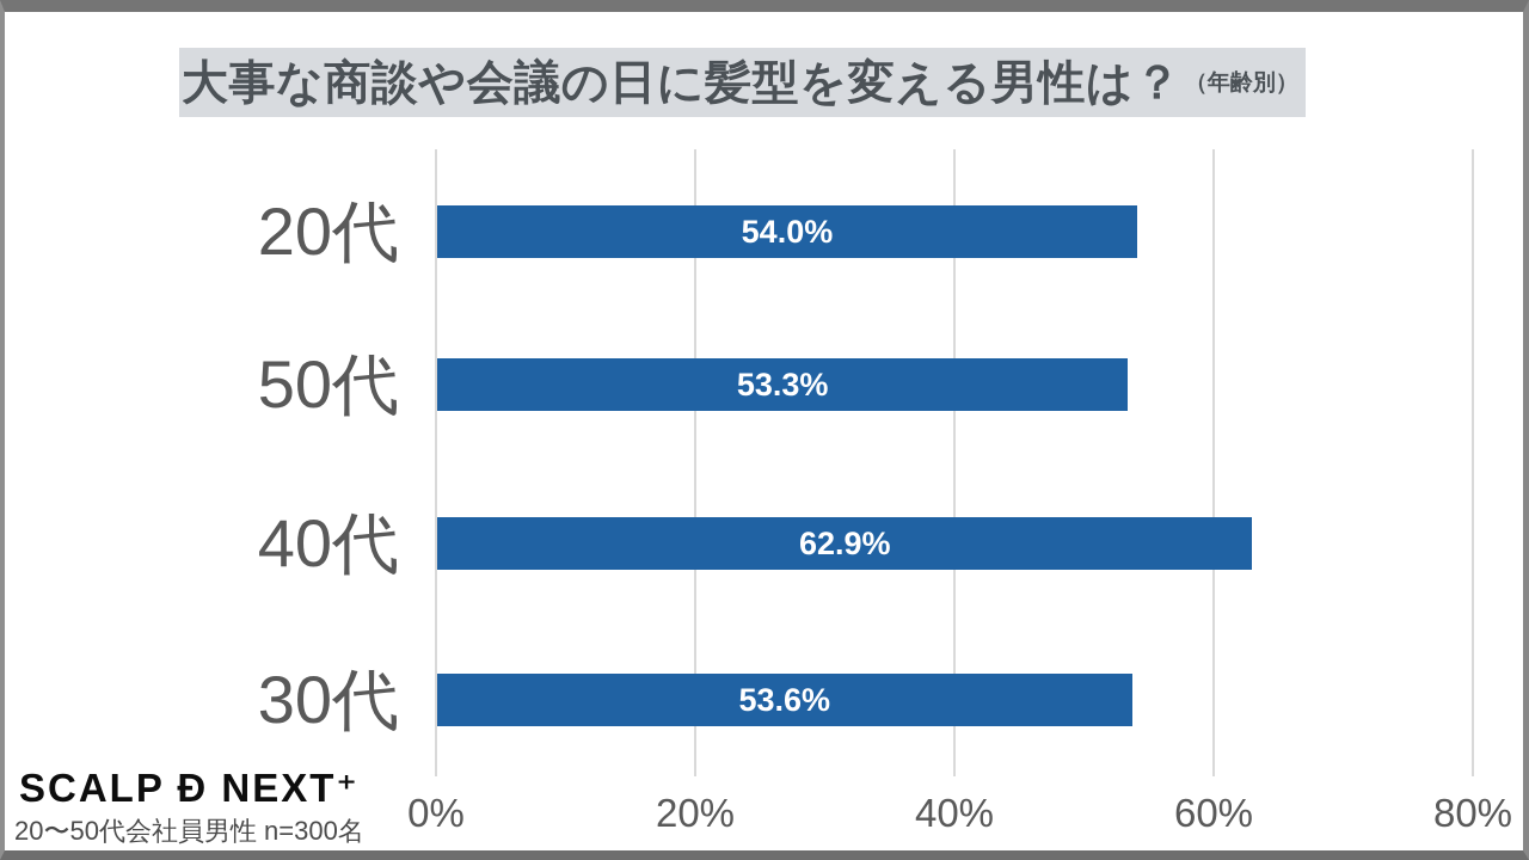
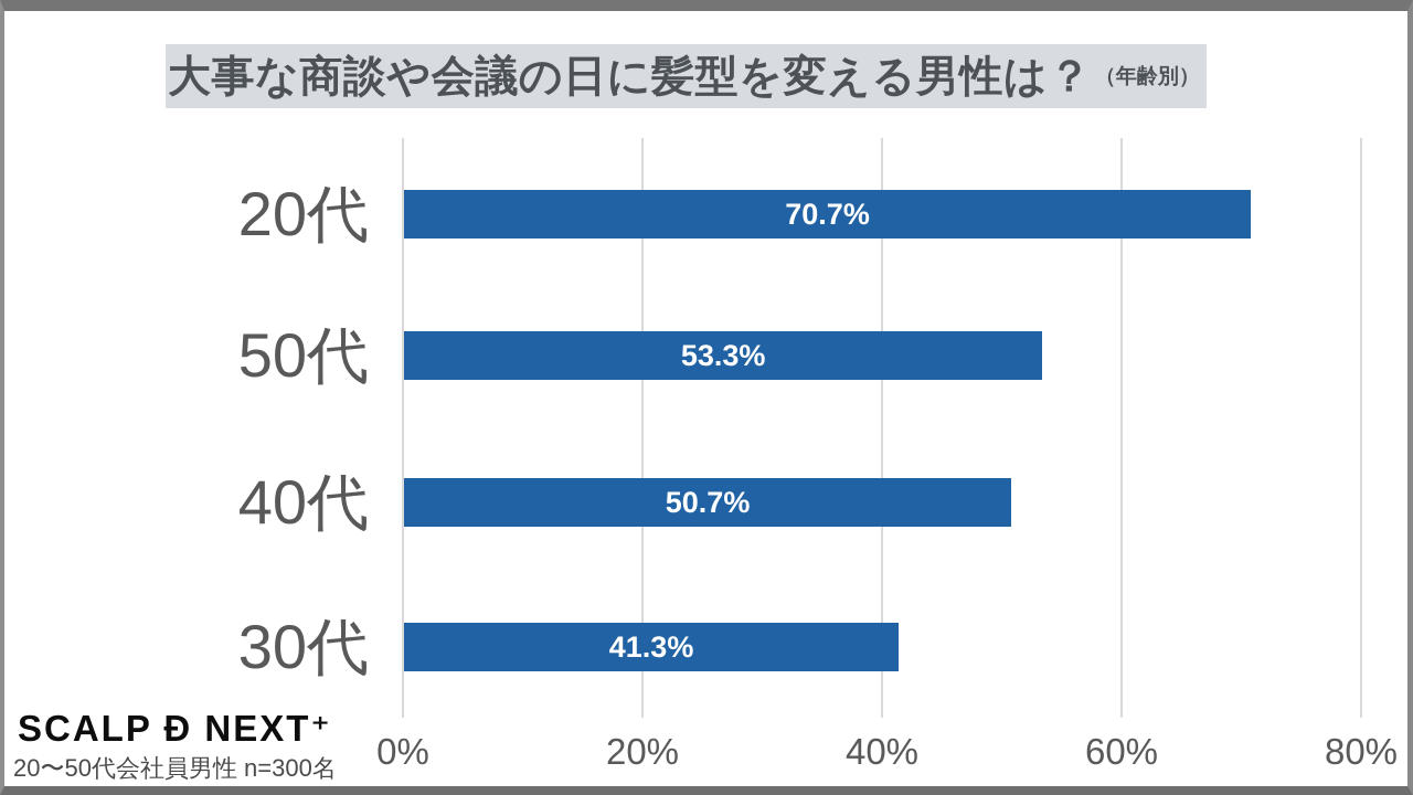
20代: 54.0% -> 70.7%
40代: 62.9% -> 50.7%
30代: 53.6% -> 41.3%
